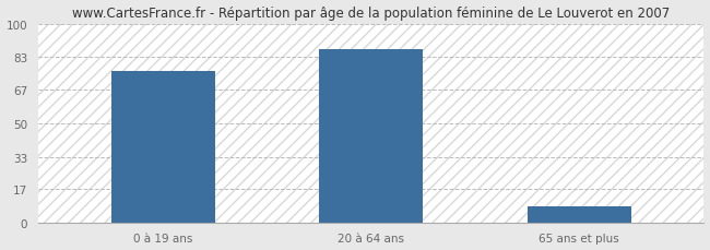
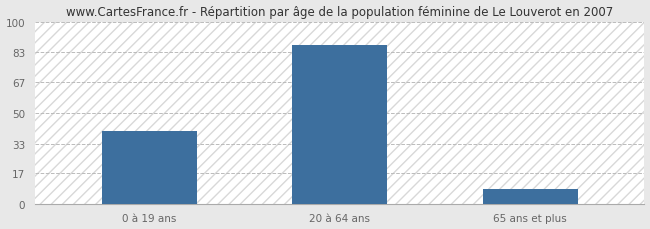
0 à 19 ans: 76 -> 40
